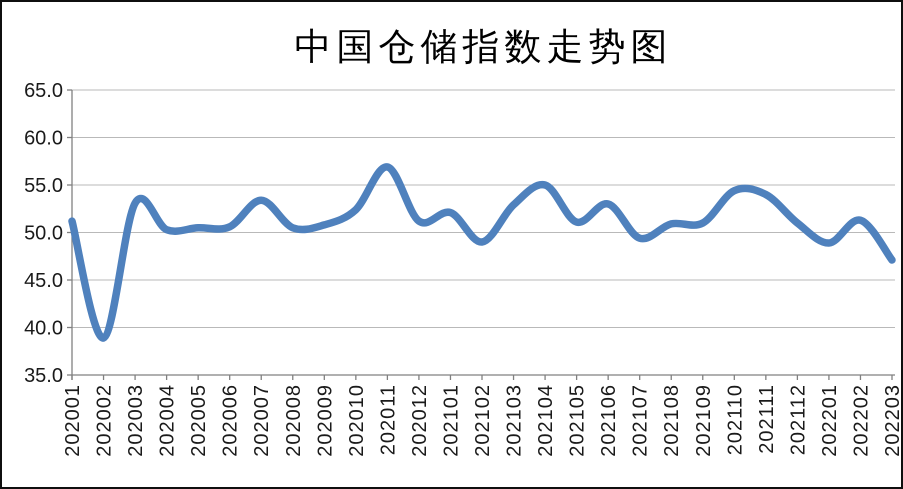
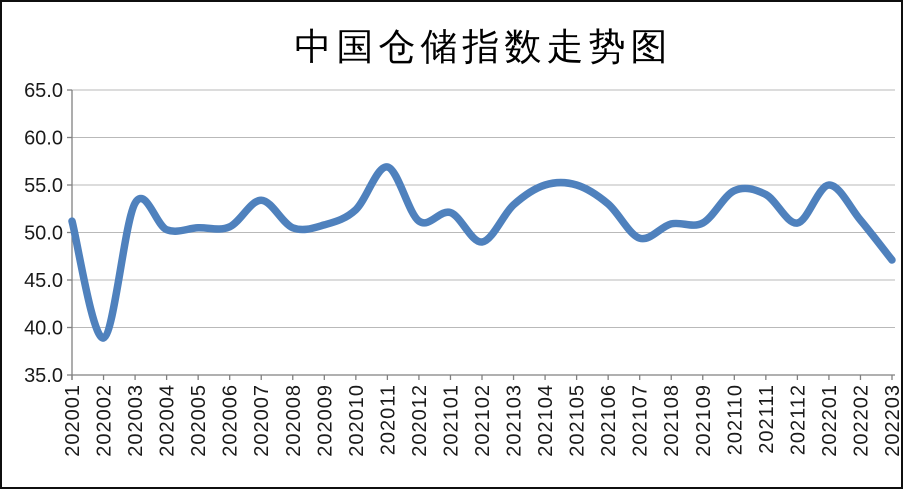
202105: 51 -> 55
202201: 49 -> 55
